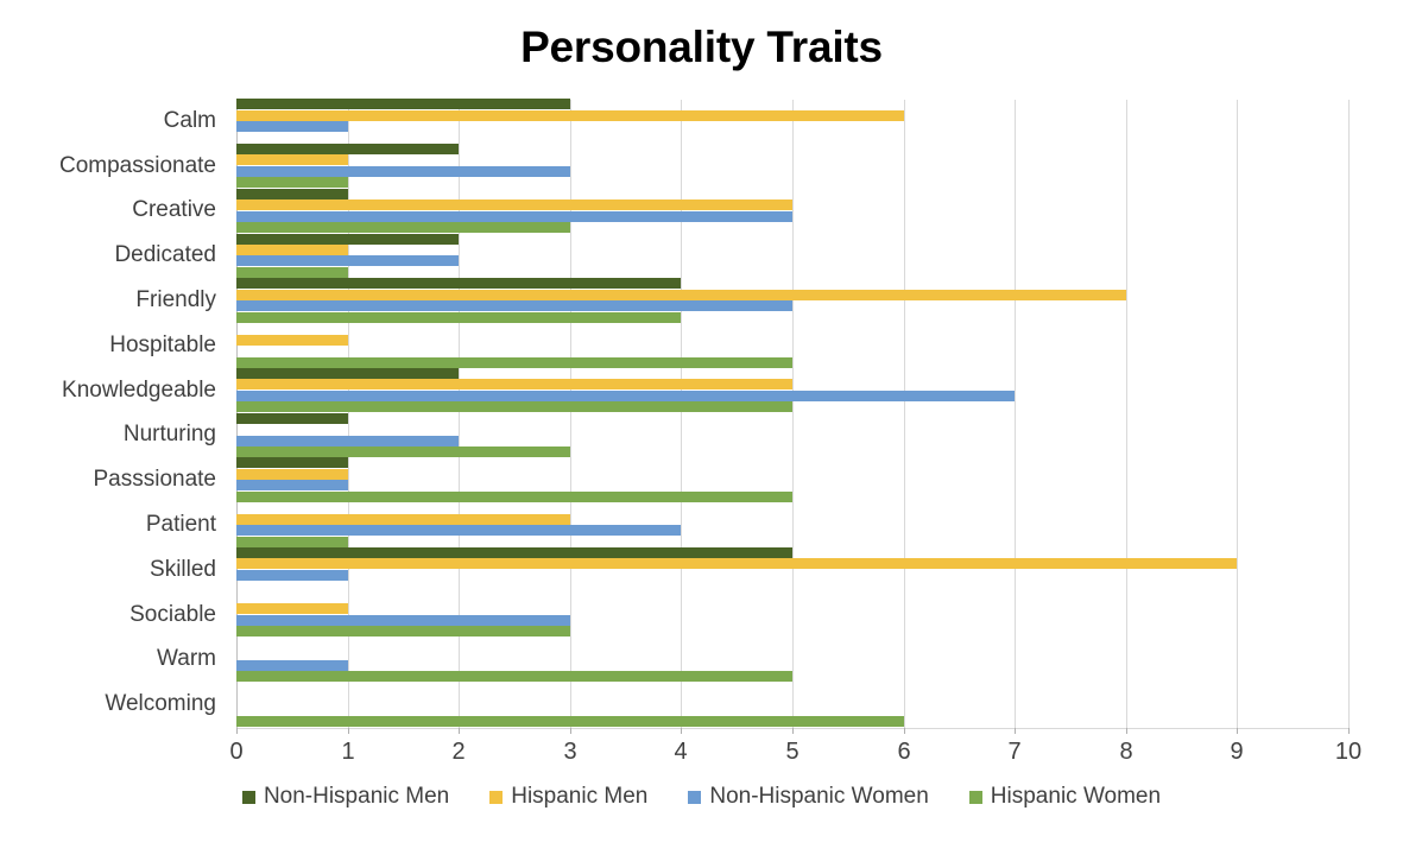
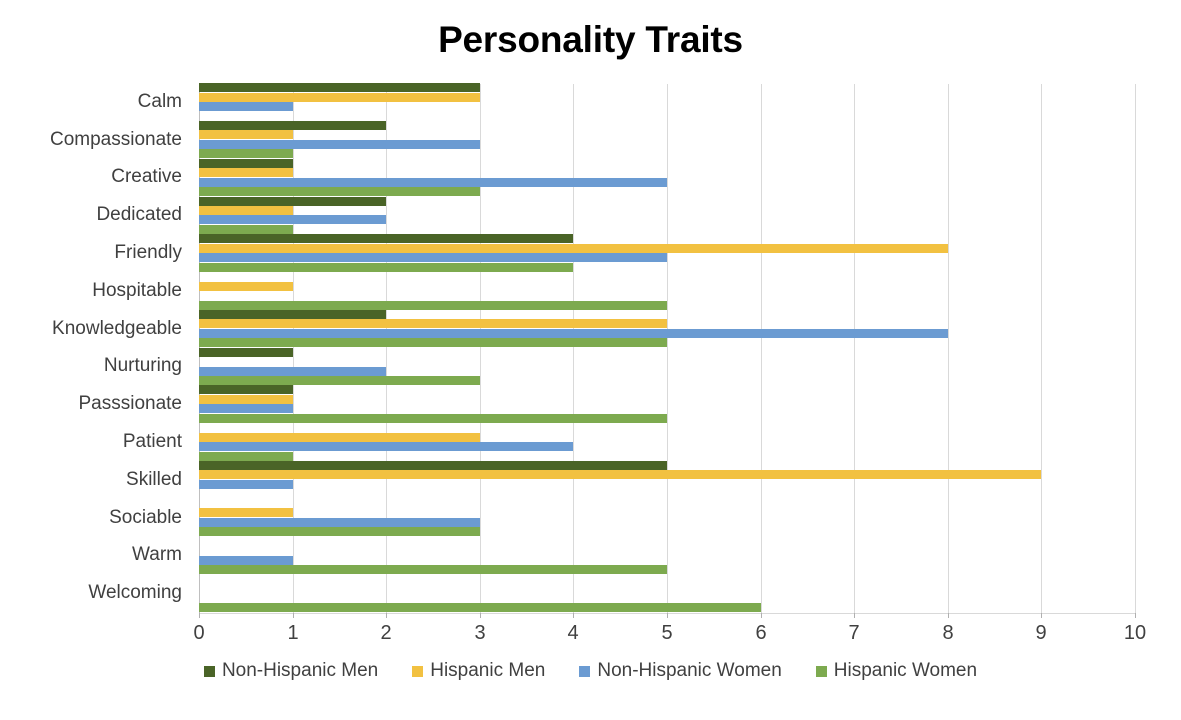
Hispanic Men/Calm: 6 -> 3
Hispanic Men/Creative: 5 -> 1
Non-Hispanic Women/Knowledgeable: 7 -> 8
